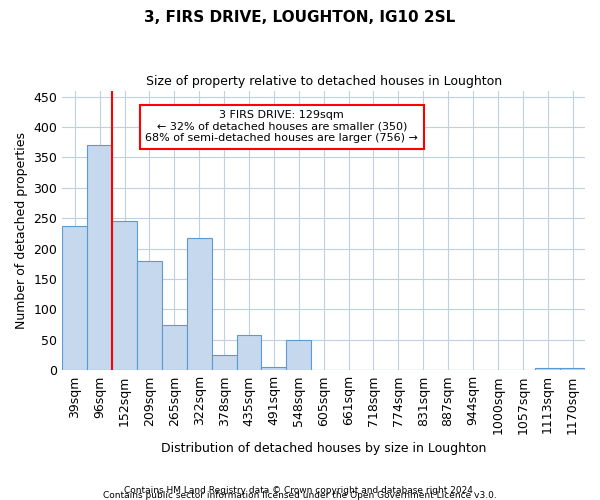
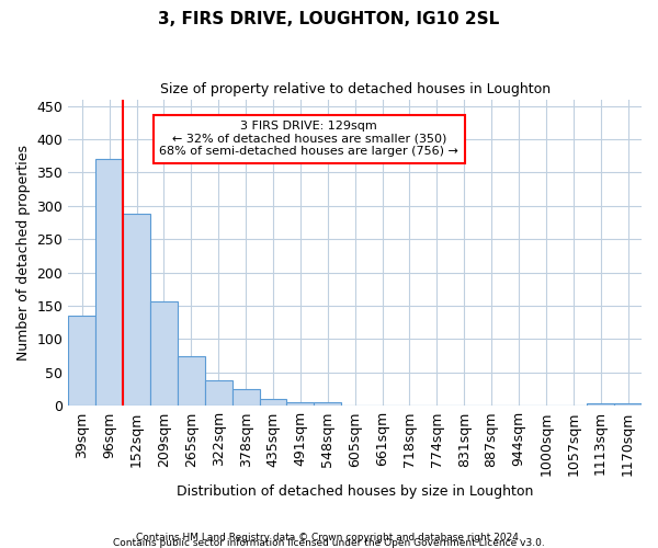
39sqm: 238 -> 136
152sqm: 246 -> 288
209sqm: 180 -> 156
322sqm: 218 -> 38
435sqm: 58 -> 10
548sqm: 50 -> 5
